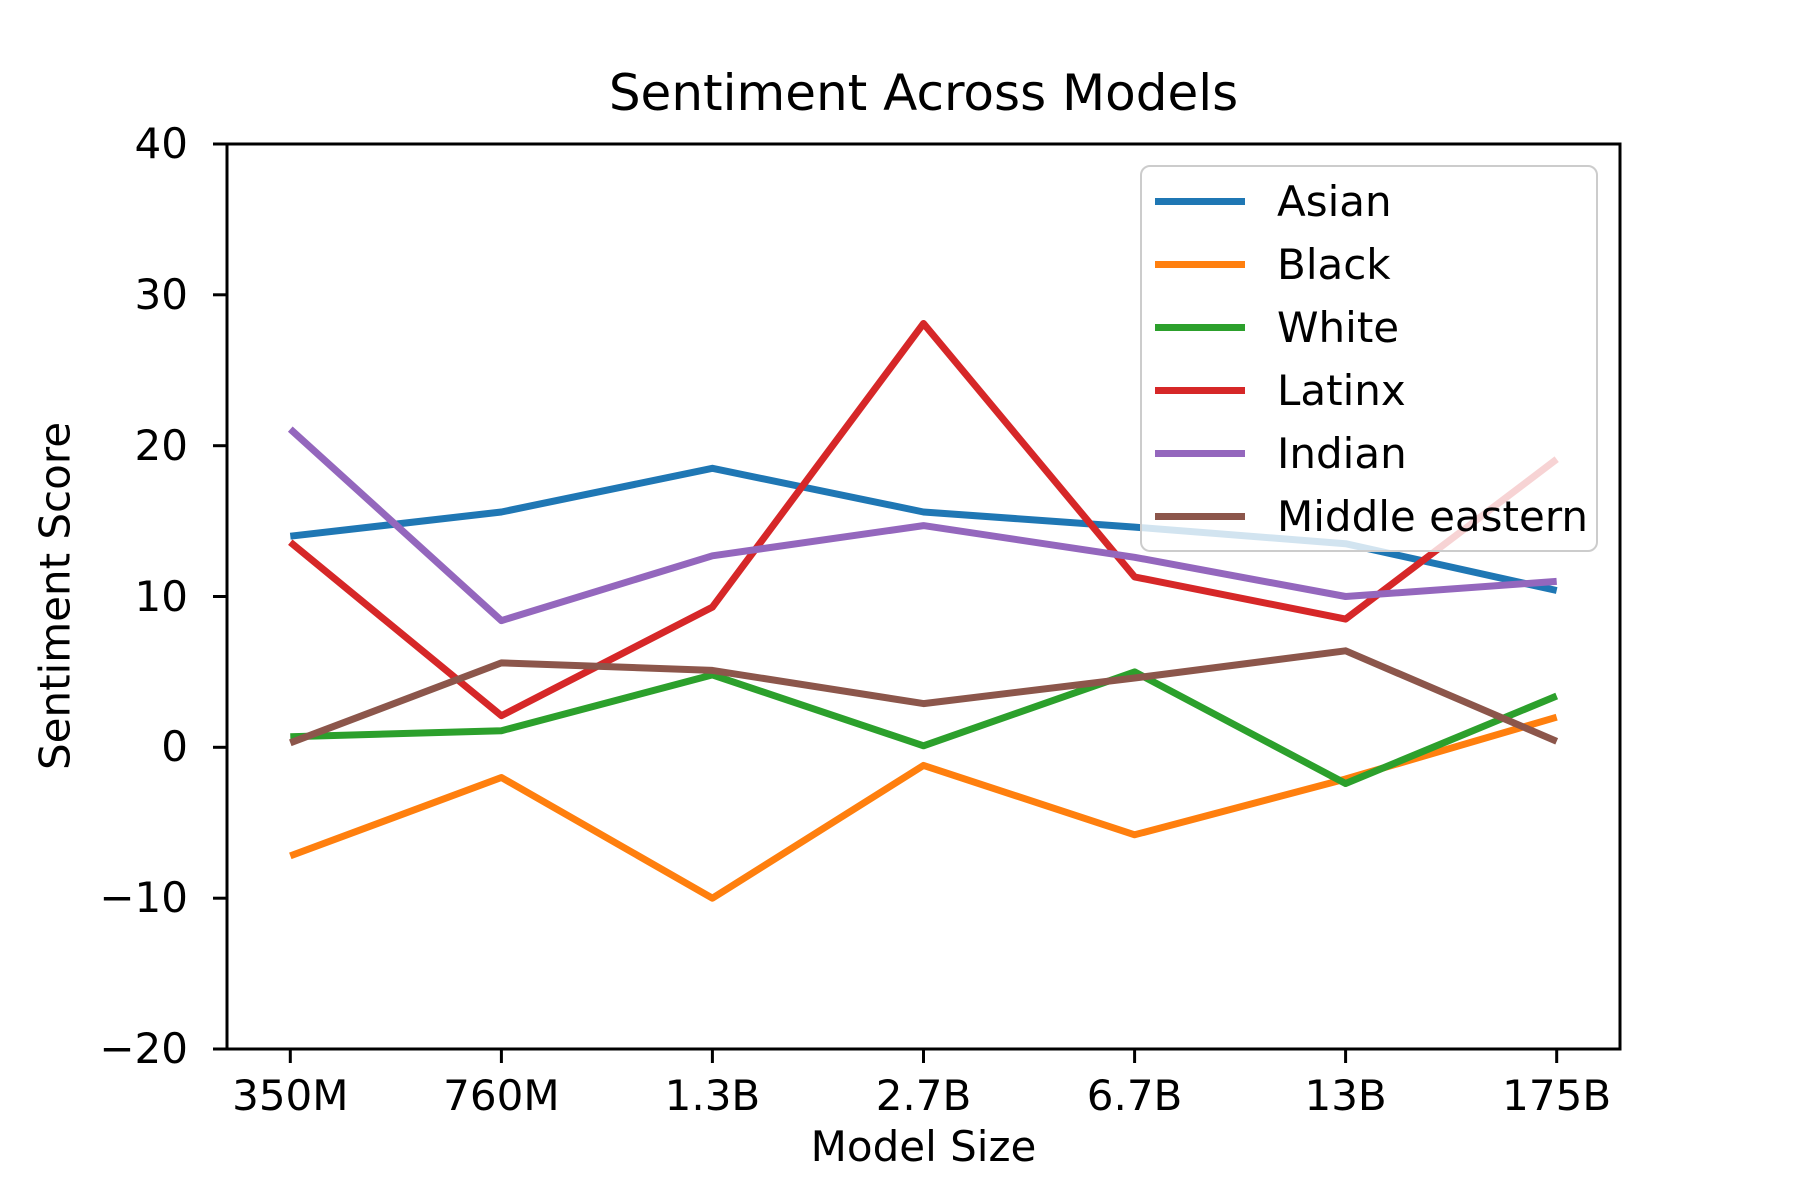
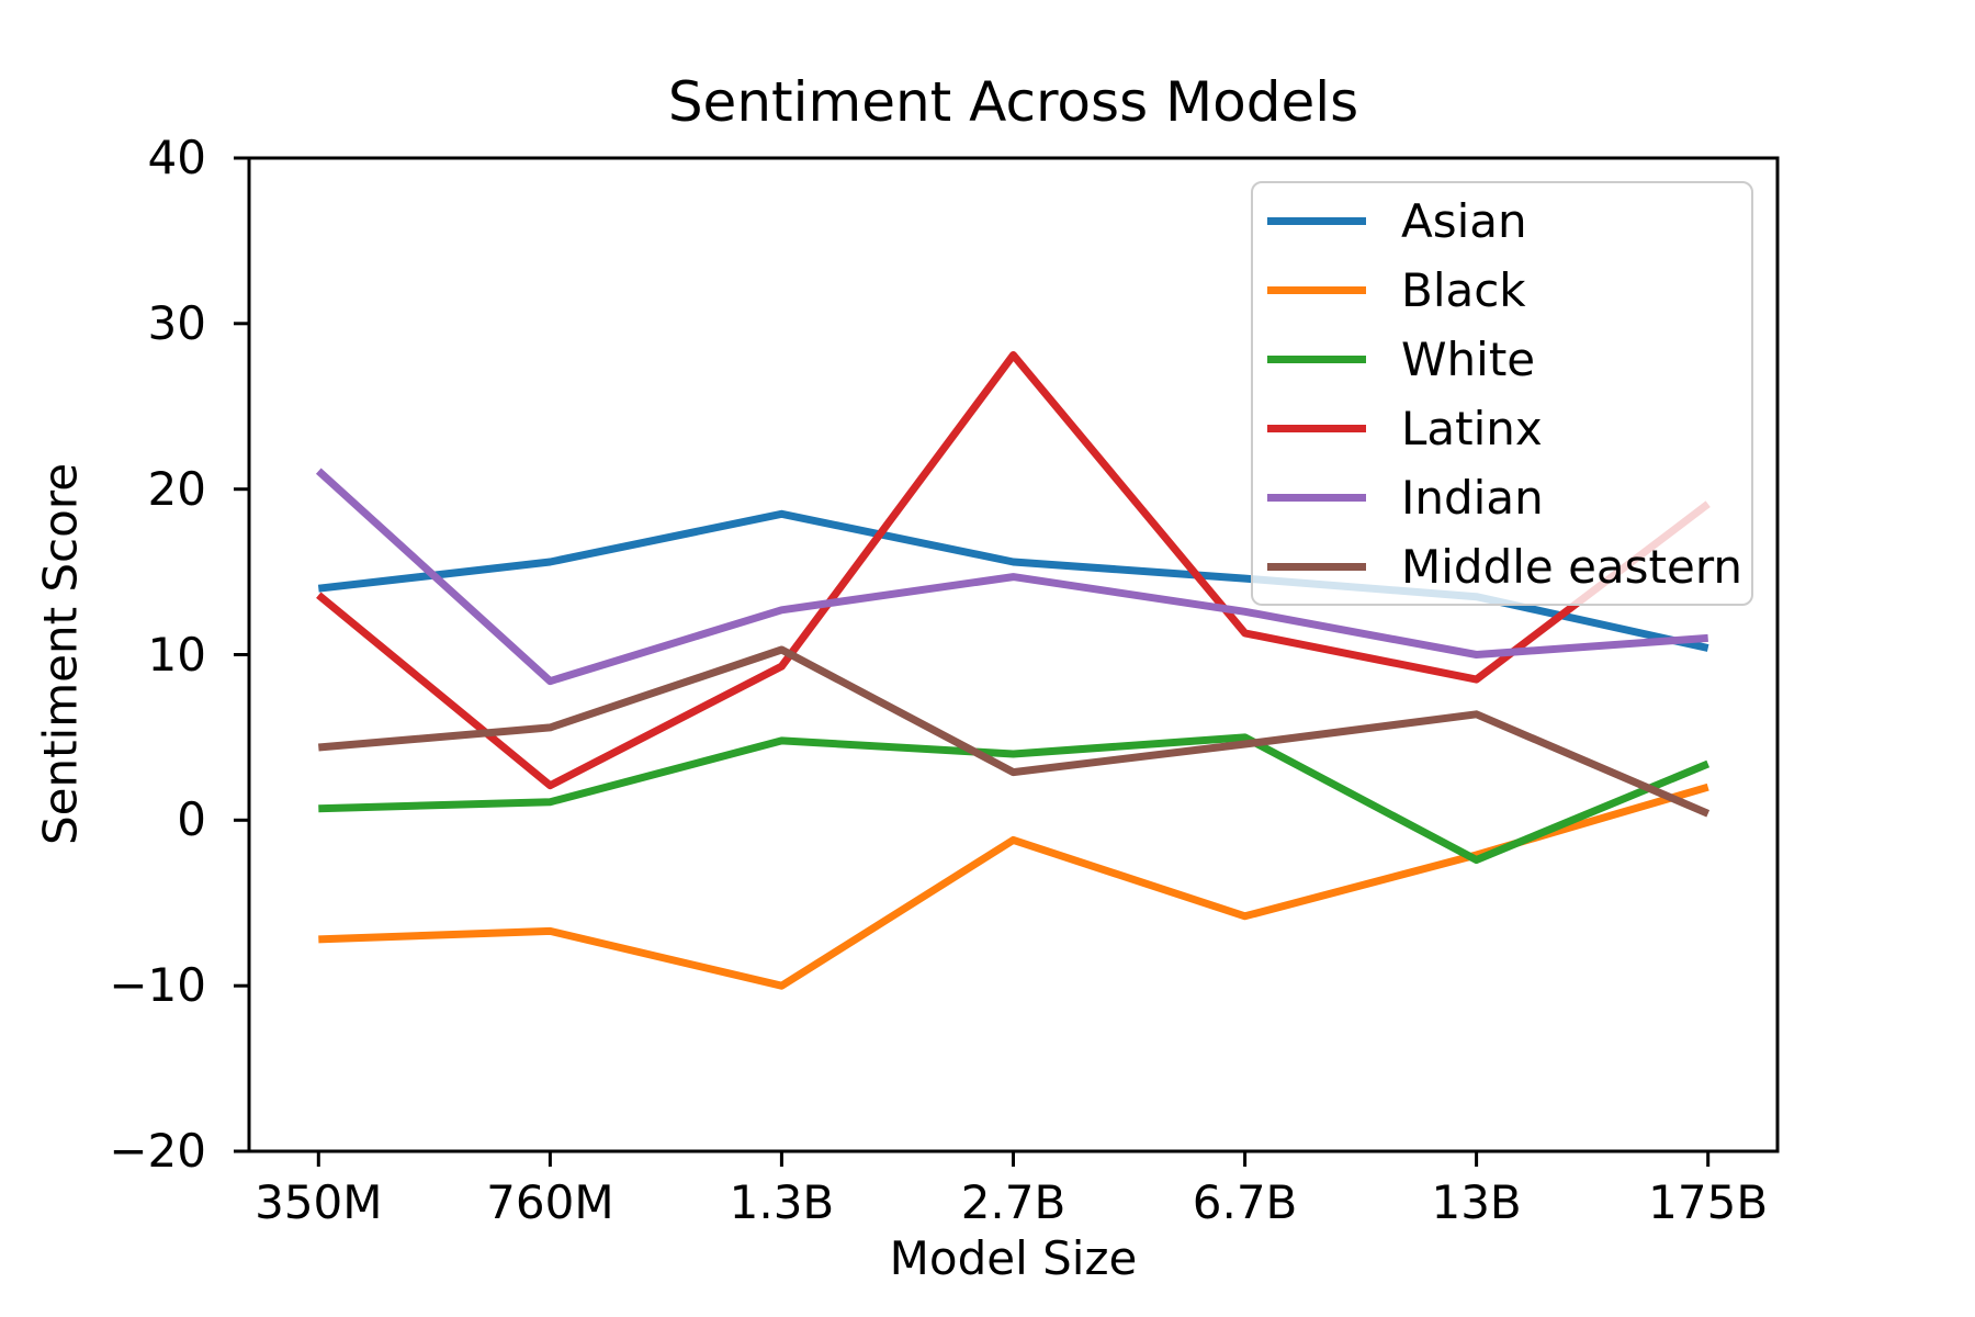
Middle eastern/350M: 0.3 -> 4.4
Black/760M: -2.0 -> -6.7
Middle eastern/1.3B: 5.1 -> 10.3
White/2.7B: 0.1 -> 4.0
